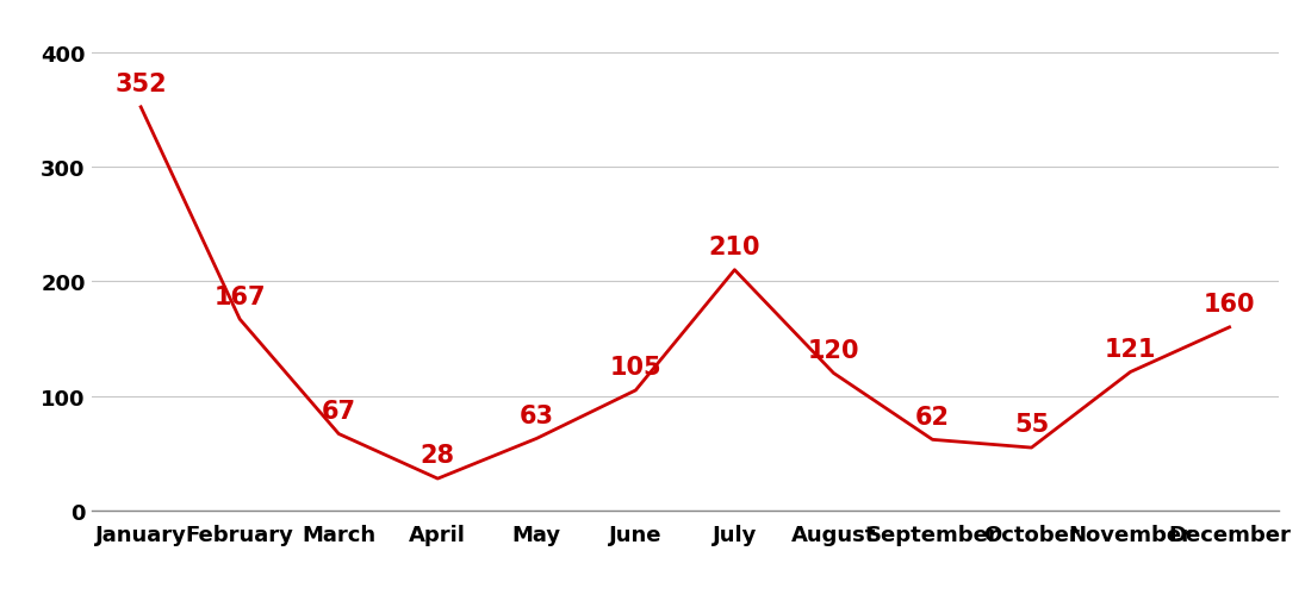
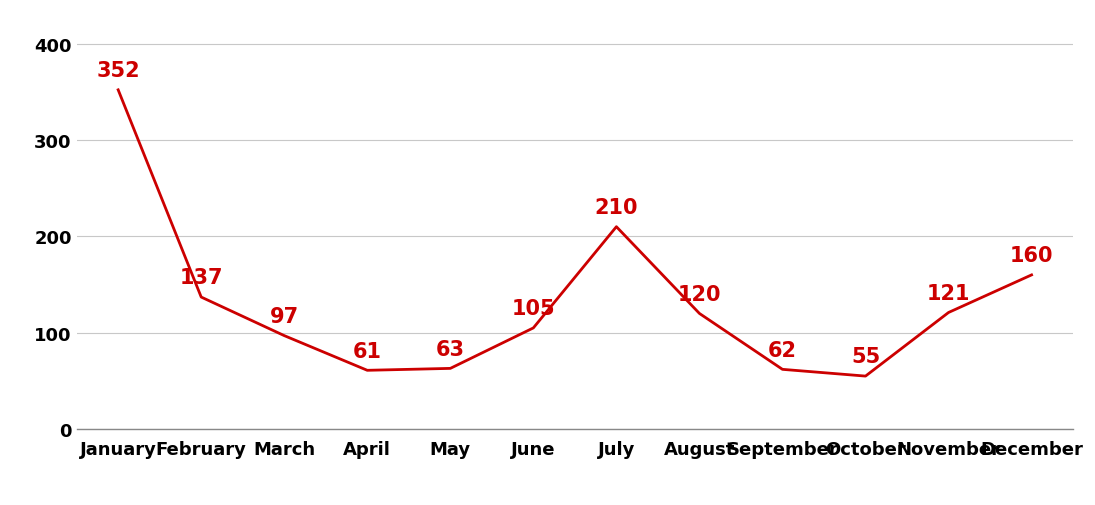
February: 167 -> 137
March: 67 -> 97
April: 28 -> 61
